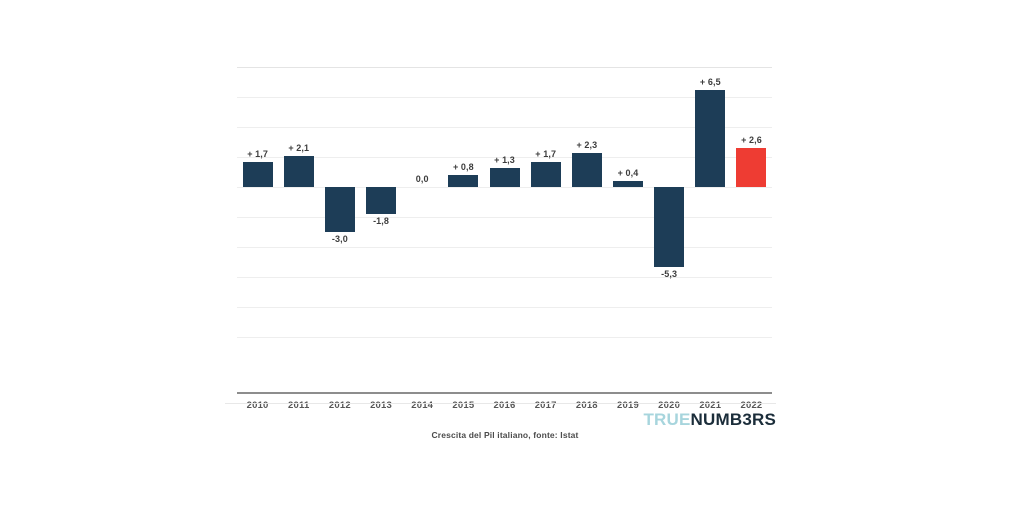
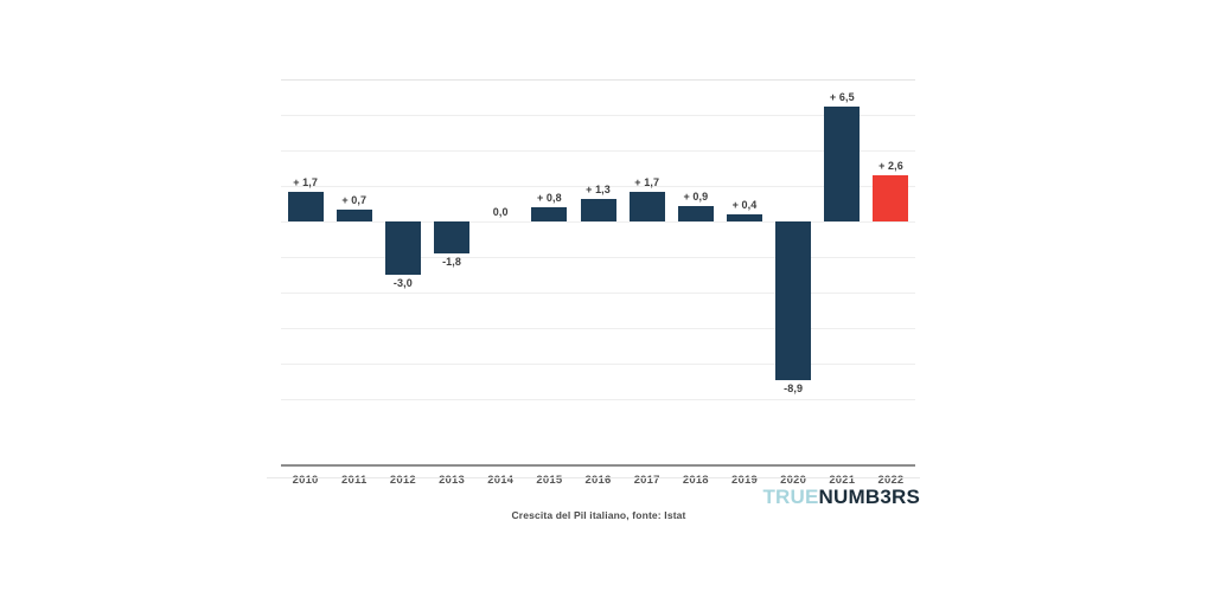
2011: 2,1 -> 0,7
2018: 2,3 -> 0,9
2020: -5,3 -> -8,9
